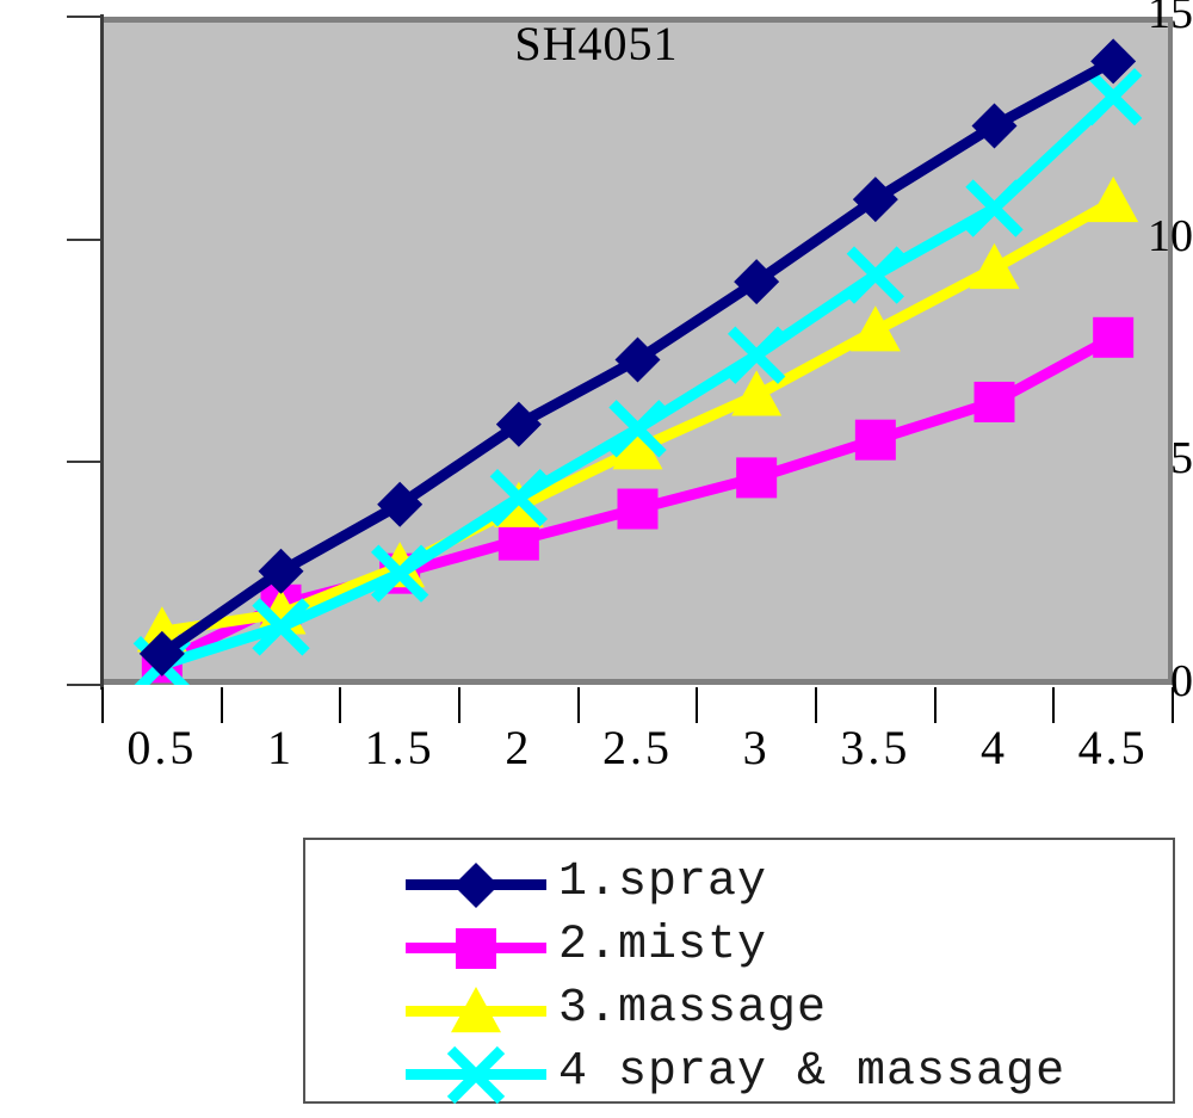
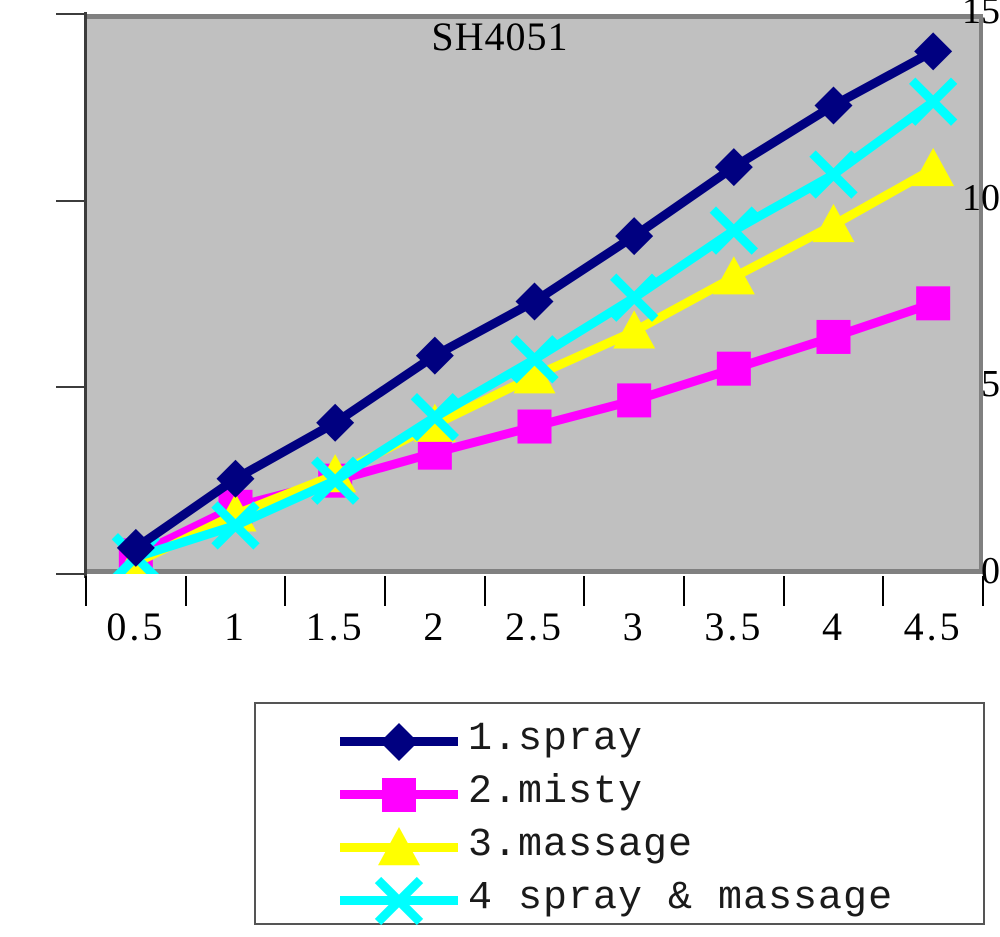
3.massage/0.5: 1.2 -> 0.3
2.misty/4.5: 7.8 -> 7.2
4 spray & massage/4.5: 13.2 -> 12.7
